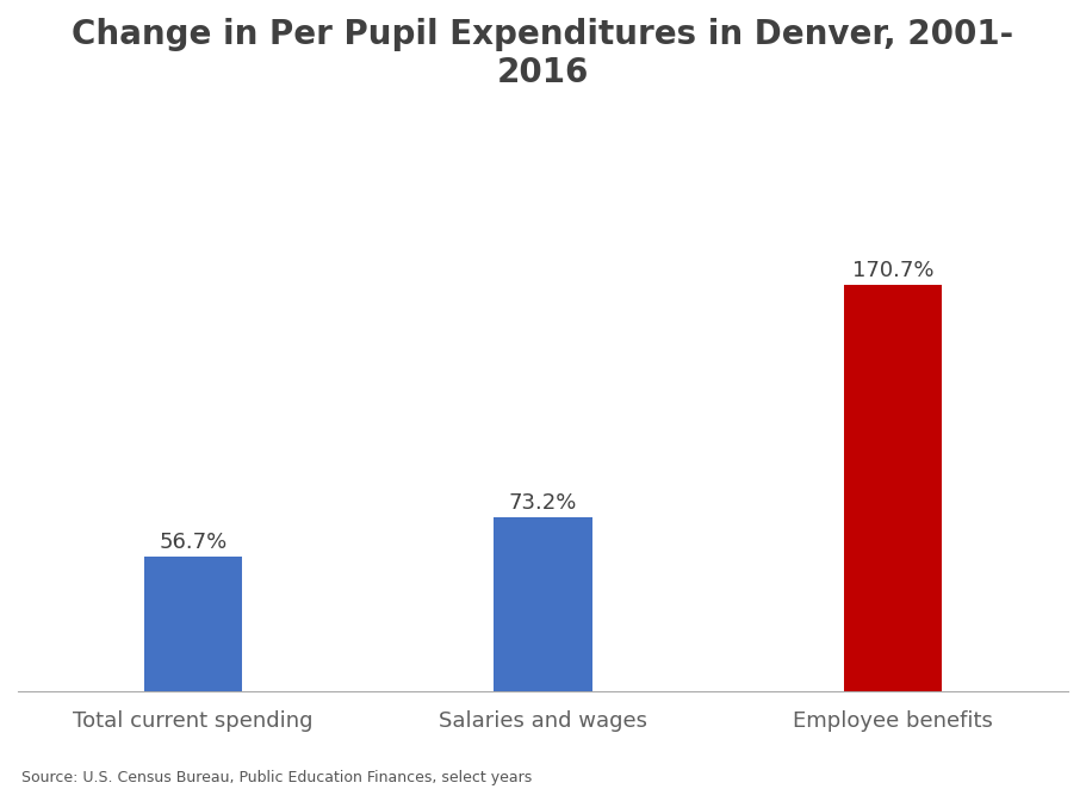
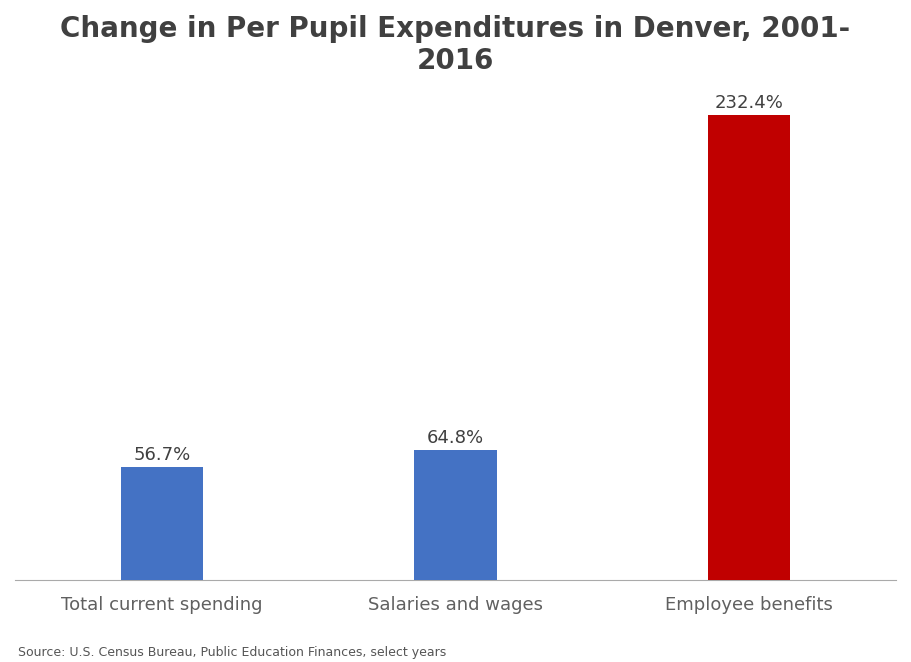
Salaries and wages: 73.2% -> 64.8%
Employee benefits: 170.7% -> 232.4%
